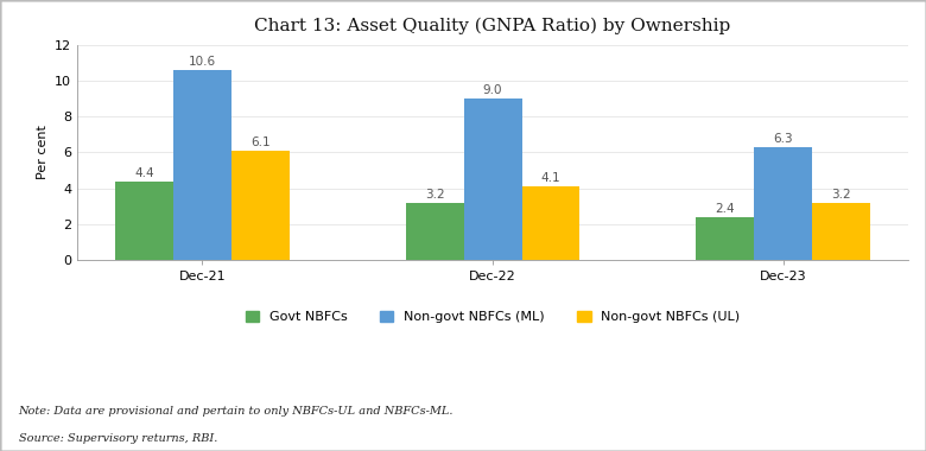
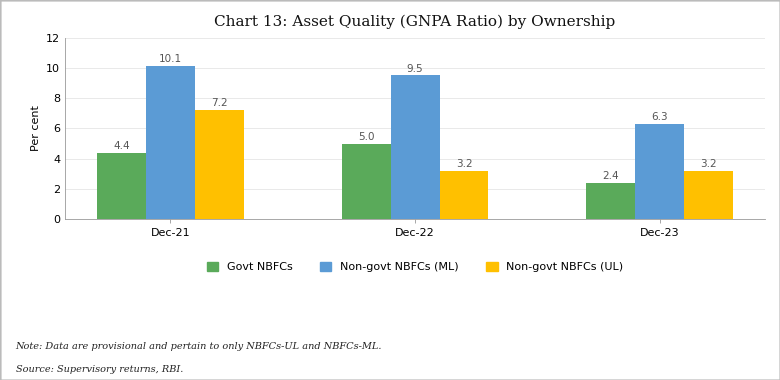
Non-govt NBFCs (ML)/Dec-21: 10.6 -> 10.1
Non-govt NBFCs (UL)/Dec-21: 6.1 -> 7.2
Govt NBFCs/Dec-22: 3.2 -> 5.0
Non-govt NBFCs (ML)/Dec-22: 9.0 -> 9.5
Non-govt NBFCs (UL)/Dec-22: 4.1 -> 3.2
